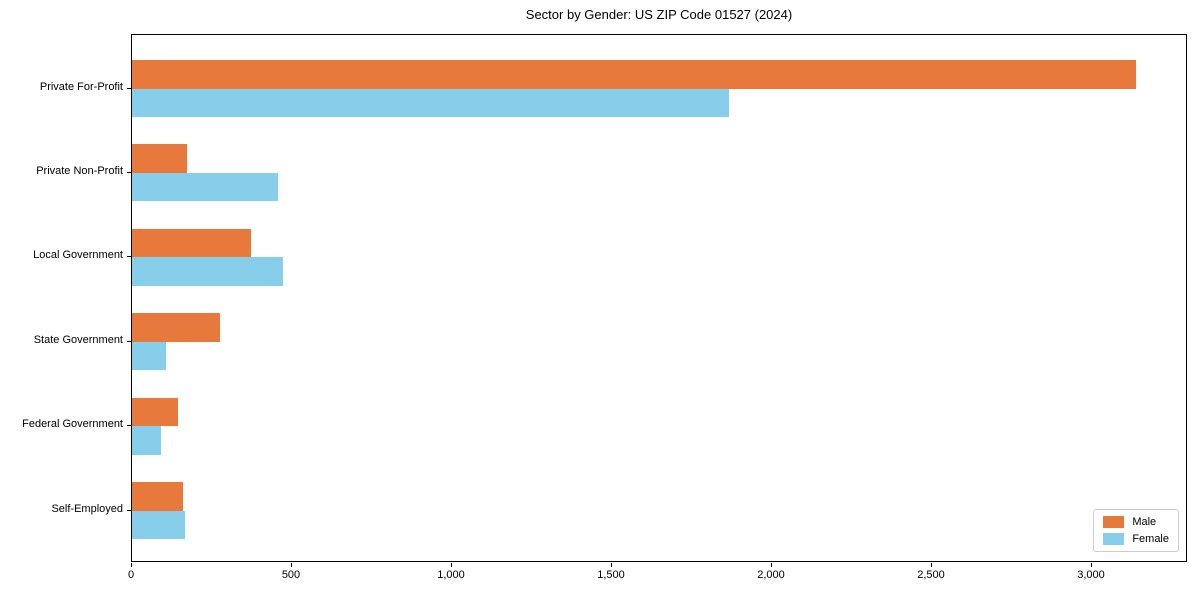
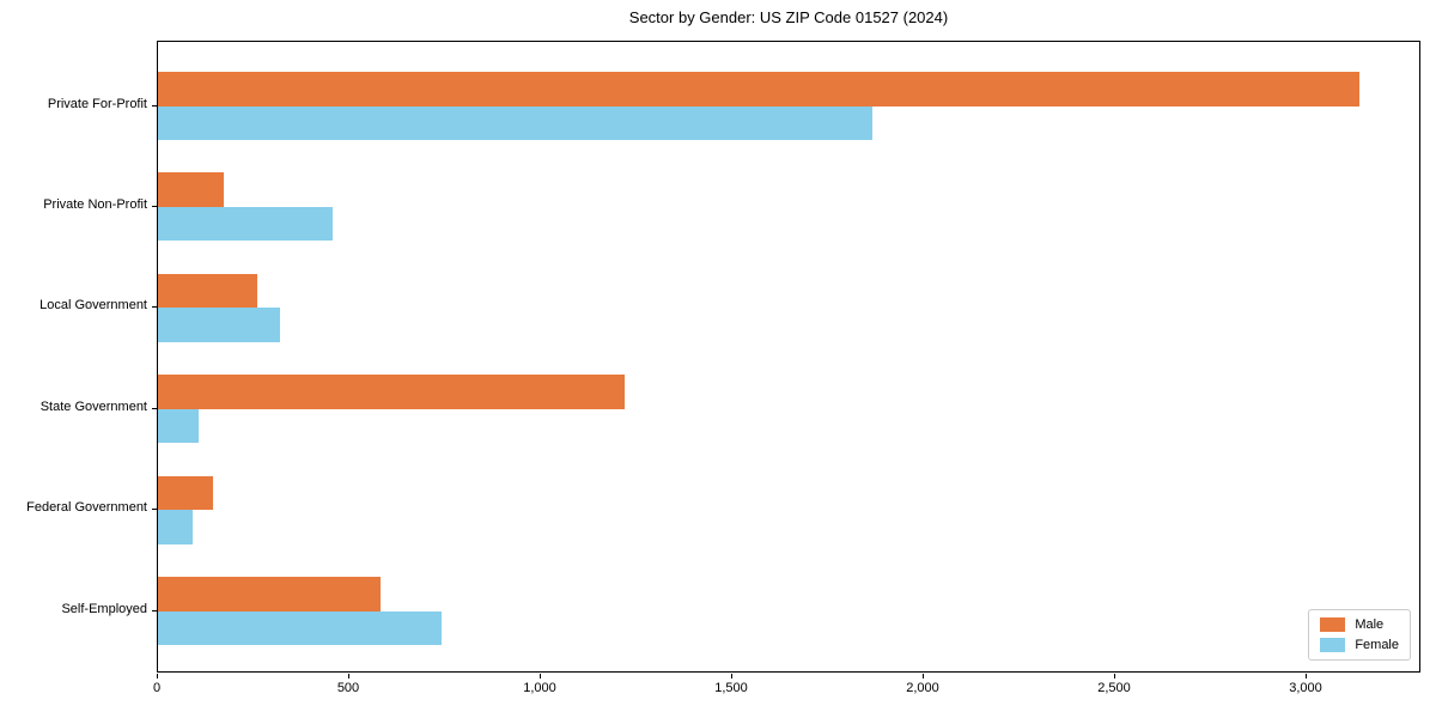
Male/Local Government: 370 -> 260
Female/Local Government: 470 -> 320
Male/State Government: 280 -> 1220
Male/Self-Employed: 160 -> 580
Female/Self-Employed: 170 -> 740
